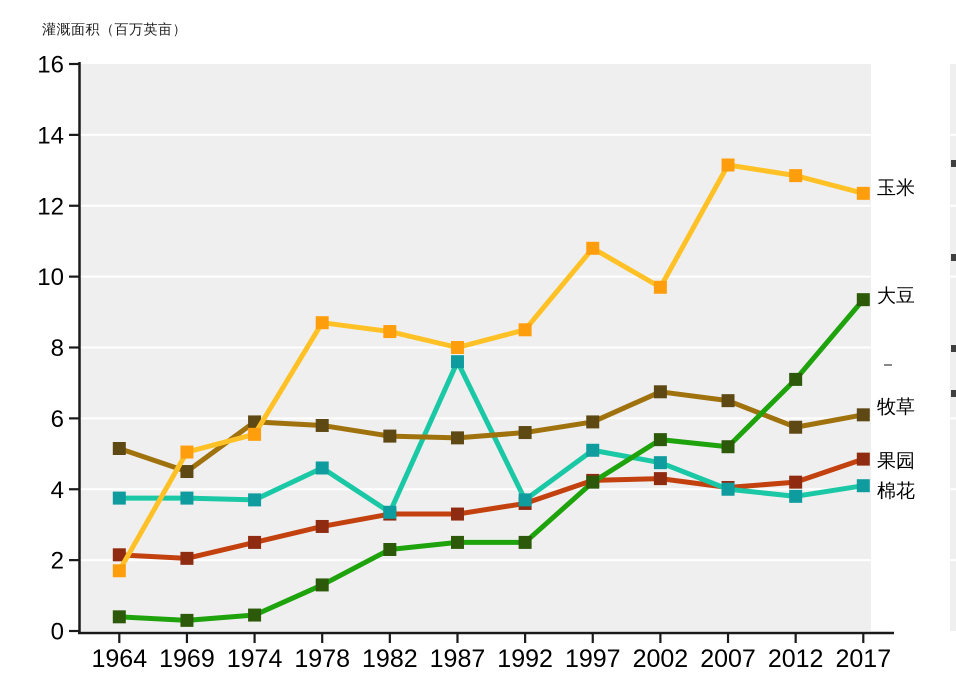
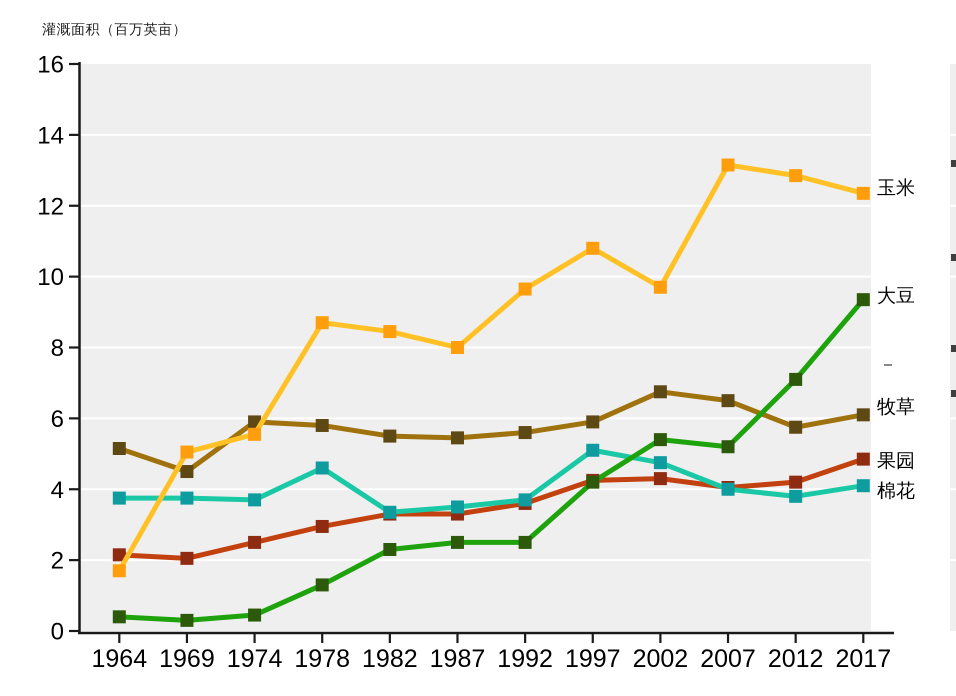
棉花/1987: 7.6 -> 3.5
玉米/1992: 8.5 -> 9.7
